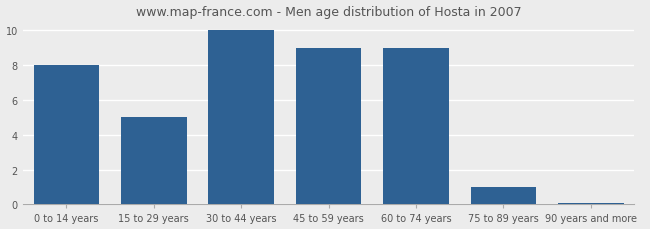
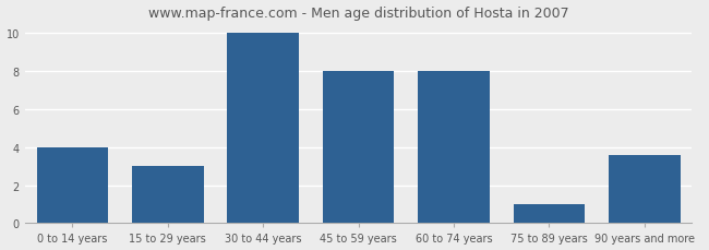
0 to 14 years: 8.0 -> 4.0
15 to 29 years: 5.0 -> 3.0
45 to 59 years: 9.0 -> 8.0
60 to 74 years: 9.0 -> 8.0
90 years and more: 0.1 -> 3.6
